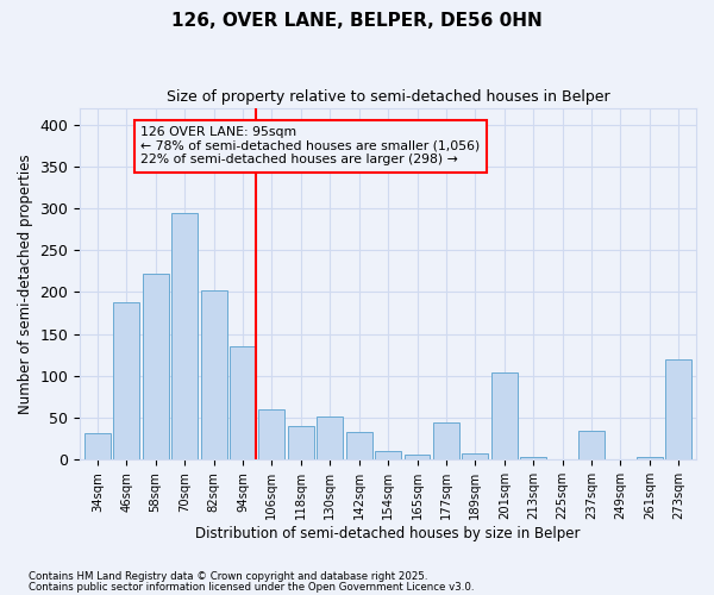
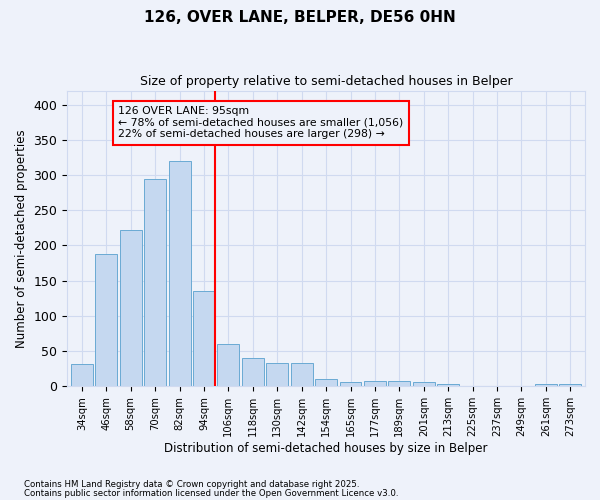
82sqm: 202 -> 320
130sqm: 52 -> 33
177sqm: 44 -> 8
201sqm: 104 -> 6
237sqm: 34 -> 1
273sqm: 120 -> 3
